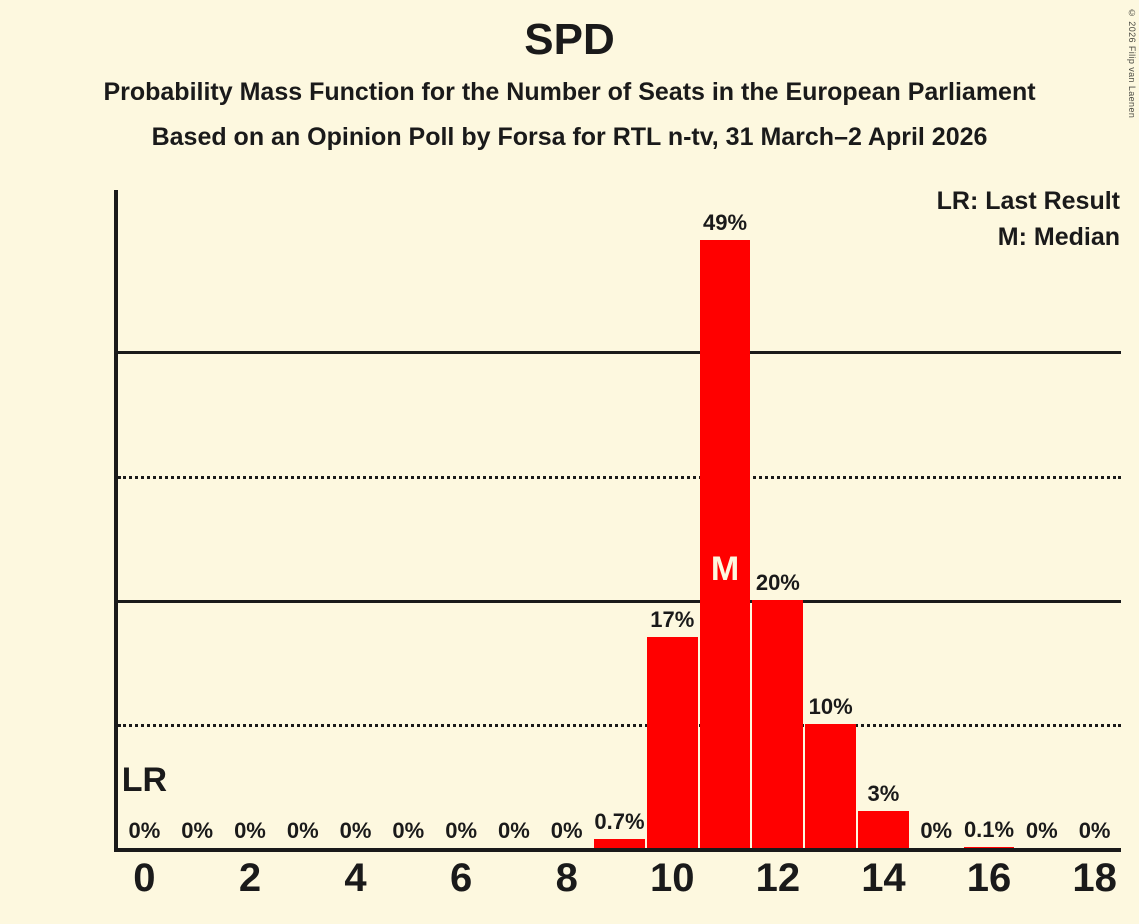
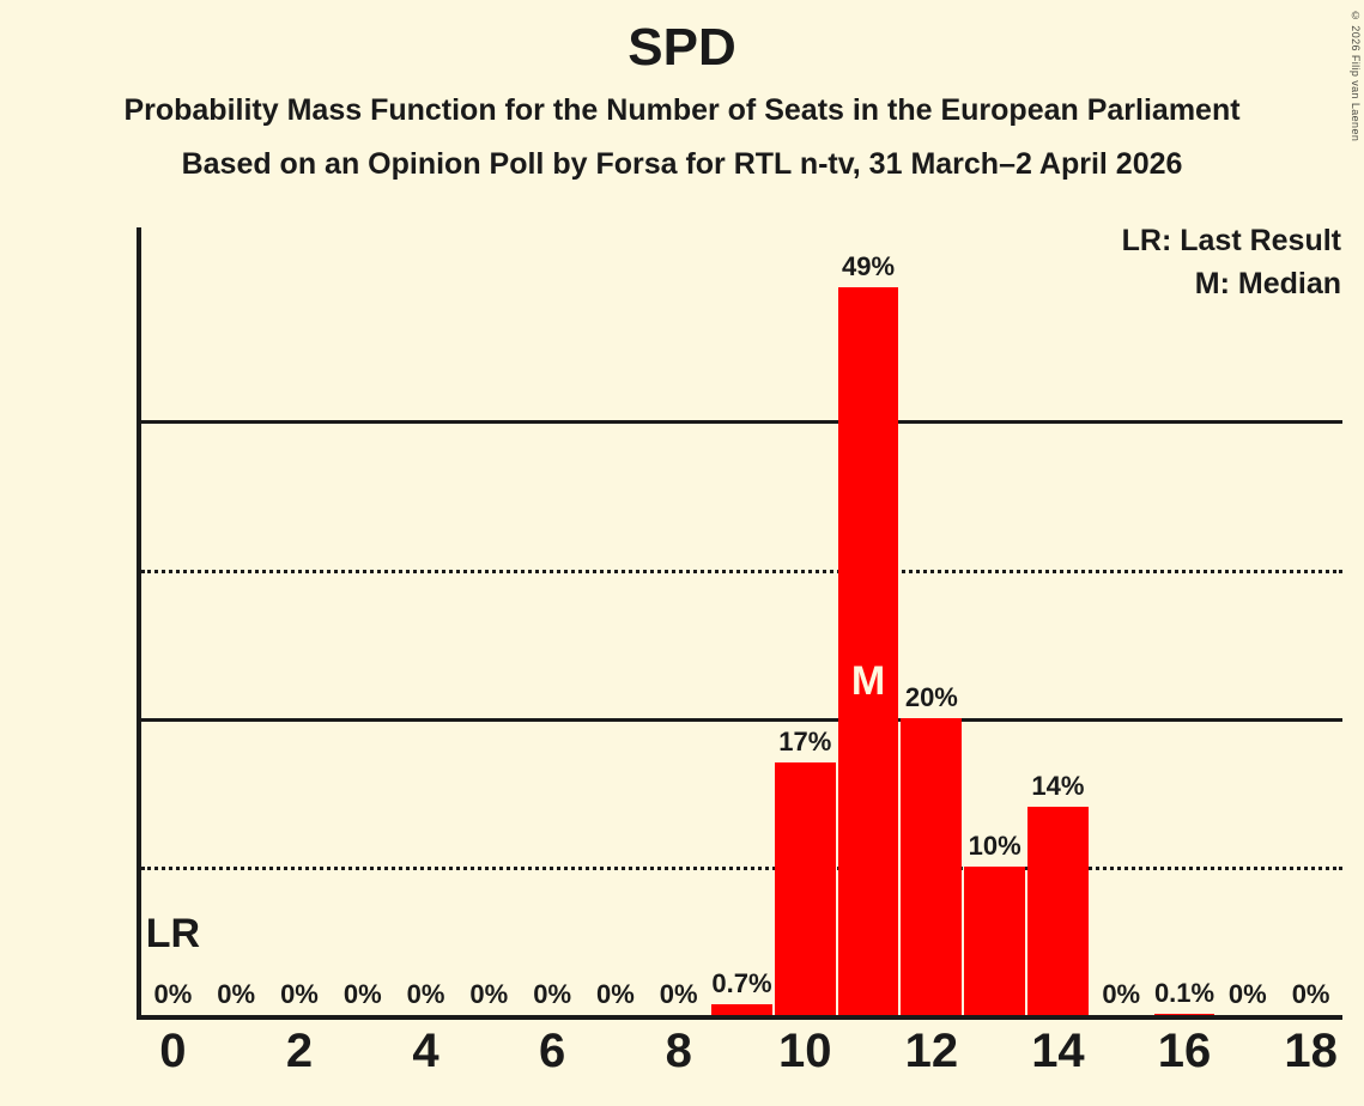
14: 3% -> 14%
